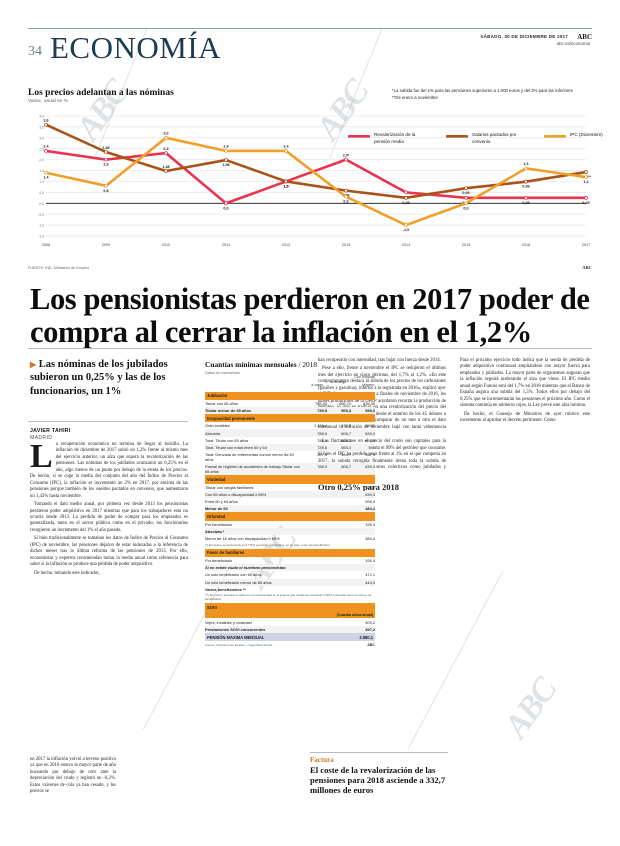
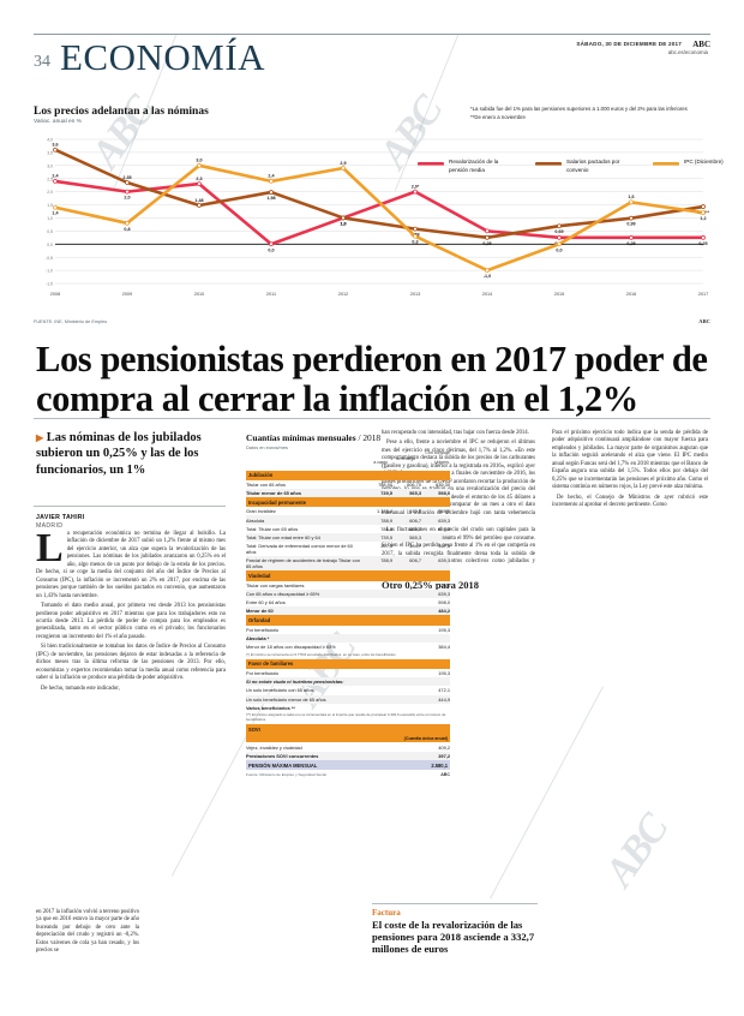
IPC (Diciembre)/2012: 2,4 -> 2,9
